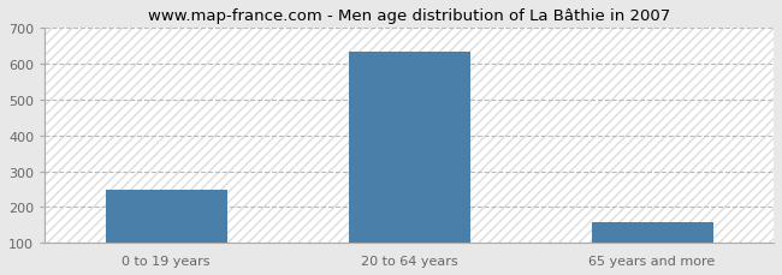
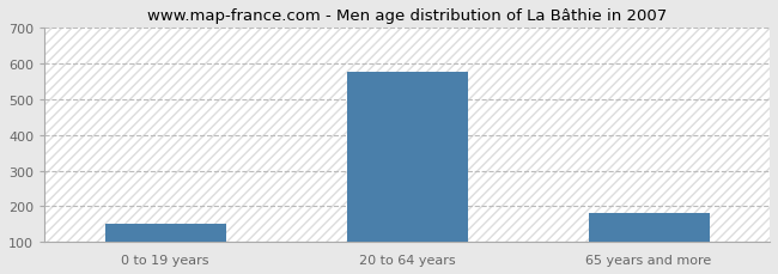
0 to 19 years: 248 -> 150
20 to 64 years: 632 -> 575
65 years and more: 157 -> 180
